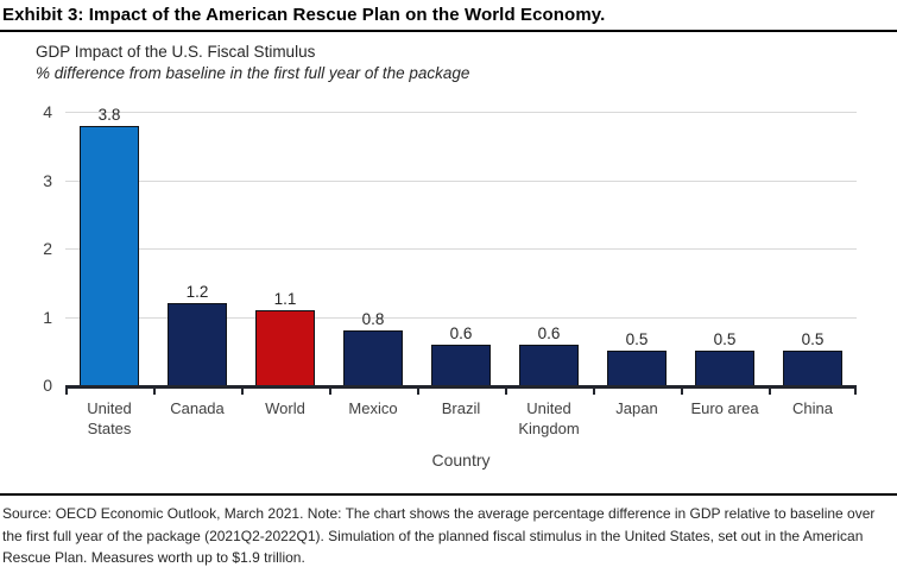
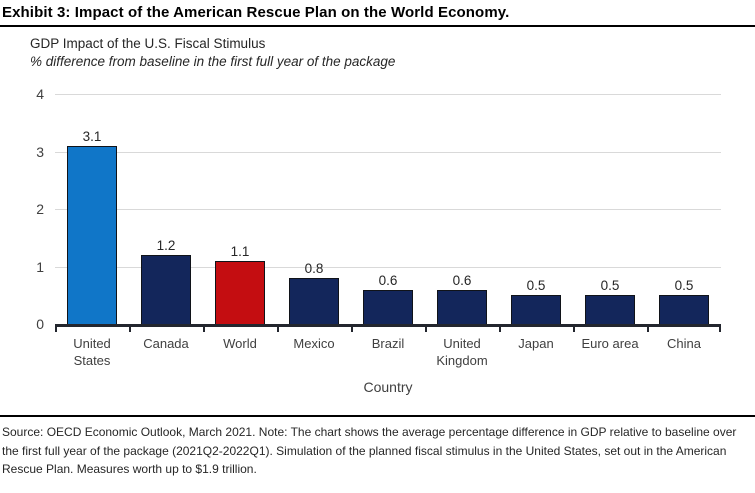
United States: 3.8 -> 3.1
